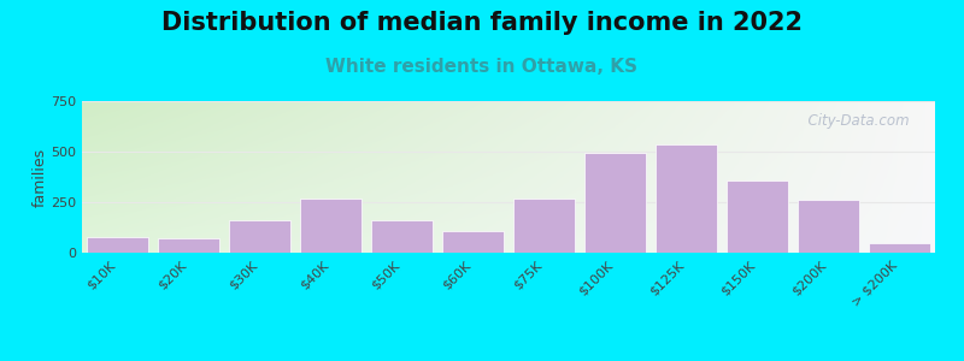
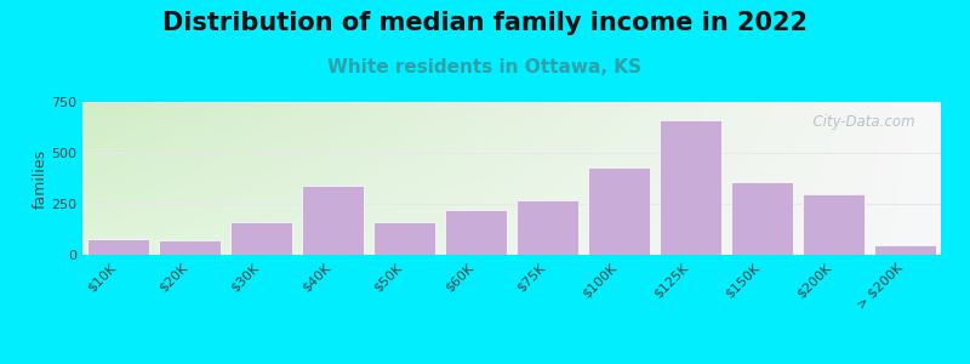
$40K: 270 -> 340
$60K: 110 -> 220
$100K: 500 -> 430
$125K: 540 -> 660
$200K: 260 -> 300
